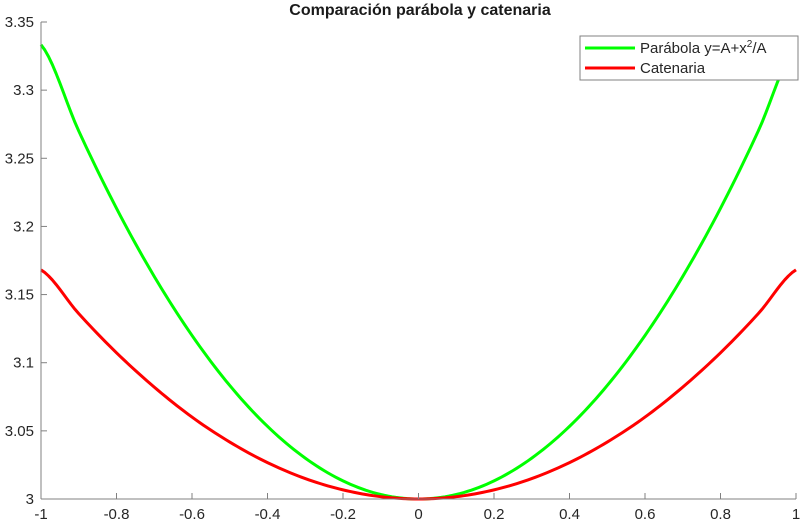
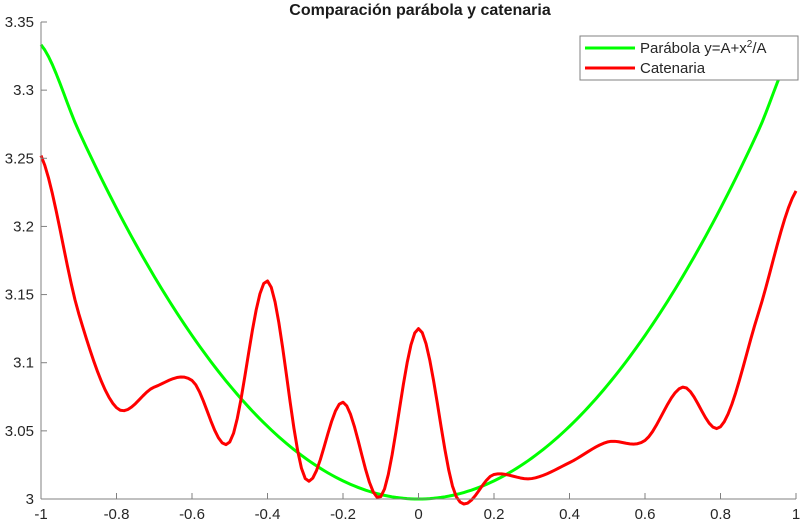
Catenaria/-1: 3.168 -> 3.252
Catenaria/-0.8: 3.107 -> 3.067
Catenaria/-0.6: 3.060 -> 3.087
Catenaria/-0.4: 3.027 -> 3.160
Catenaria/-0.2: 3.007 -> 3.071
Catenaria/0: 3.000 -> 3.125
Catenaria/0.2: 3.007 -> 3.018
Catenaria/0.6: 3.060 -> 3.043
Catenaria/0.8: 3.107 -> 3.053
Catenaria/1: 3.168 -> 3.226
